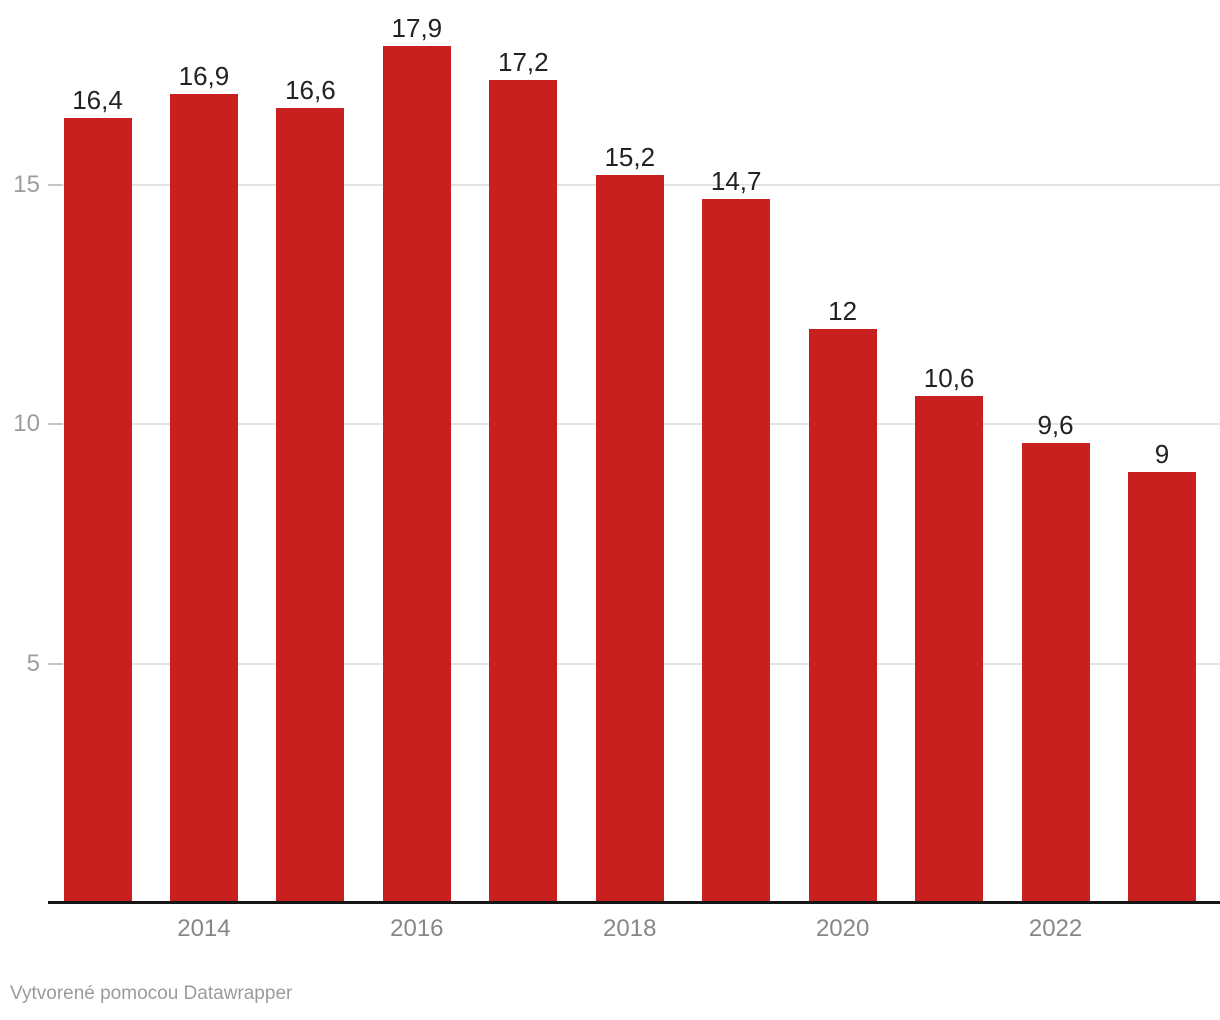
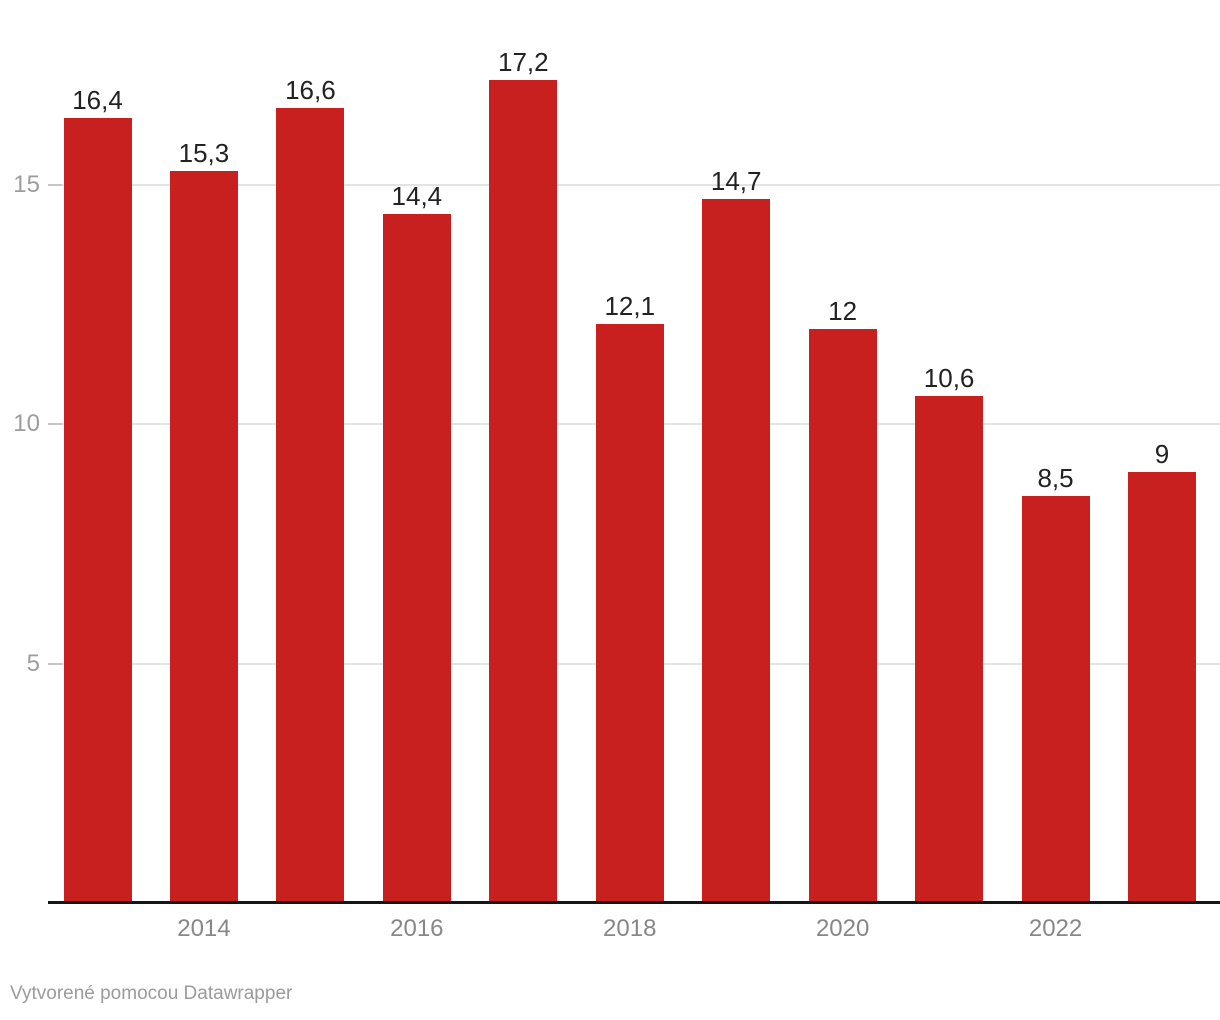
2014: 16,9 -> 15,3
2016: 17,9 -> 14,4
2018: 15,2 -> 12,1
2022: 9,6 -> 8,5
